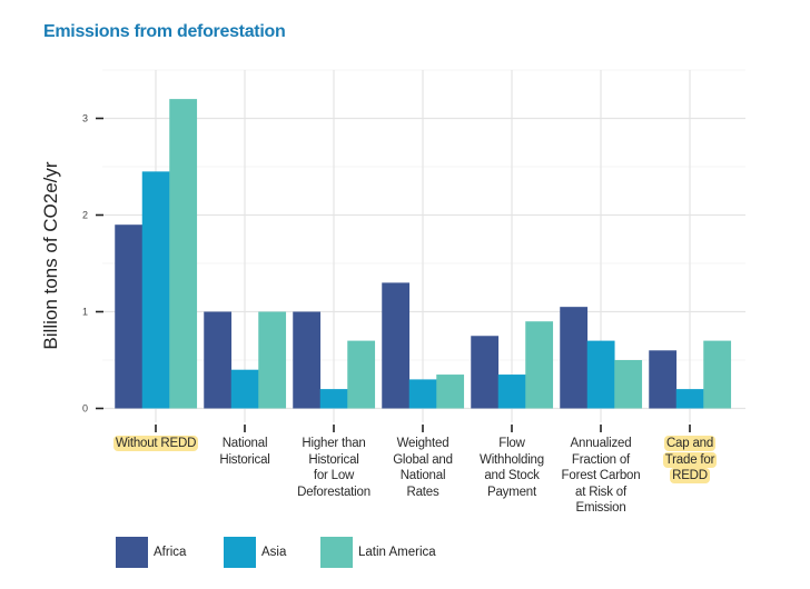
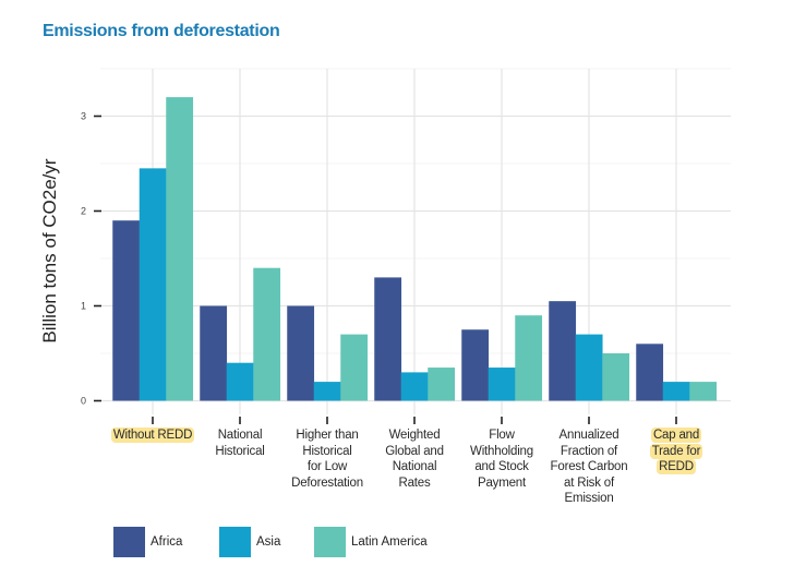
Latin America/National Historical: 1.0 -> 1.4
Latin America/Cap and Trade for REDD: 0.7 -> 0.2
